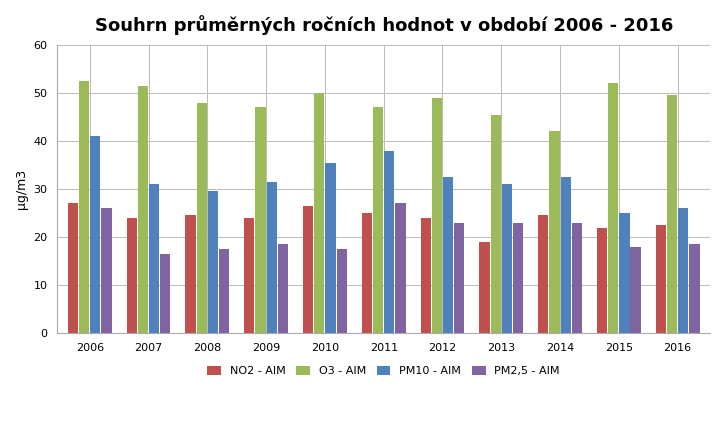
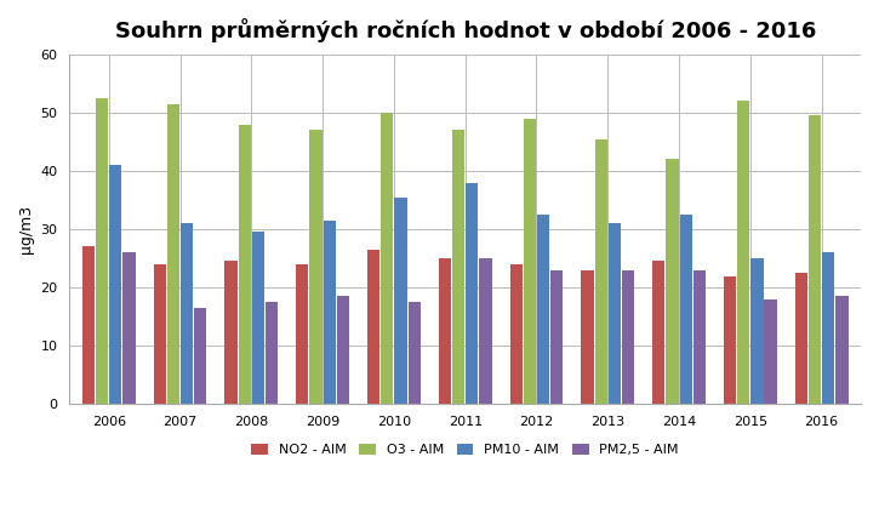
PM2,5 - AIM/2011: 27.0 -> 25.0
NO2 - AIM/2013: 19.0 -> 23.0
